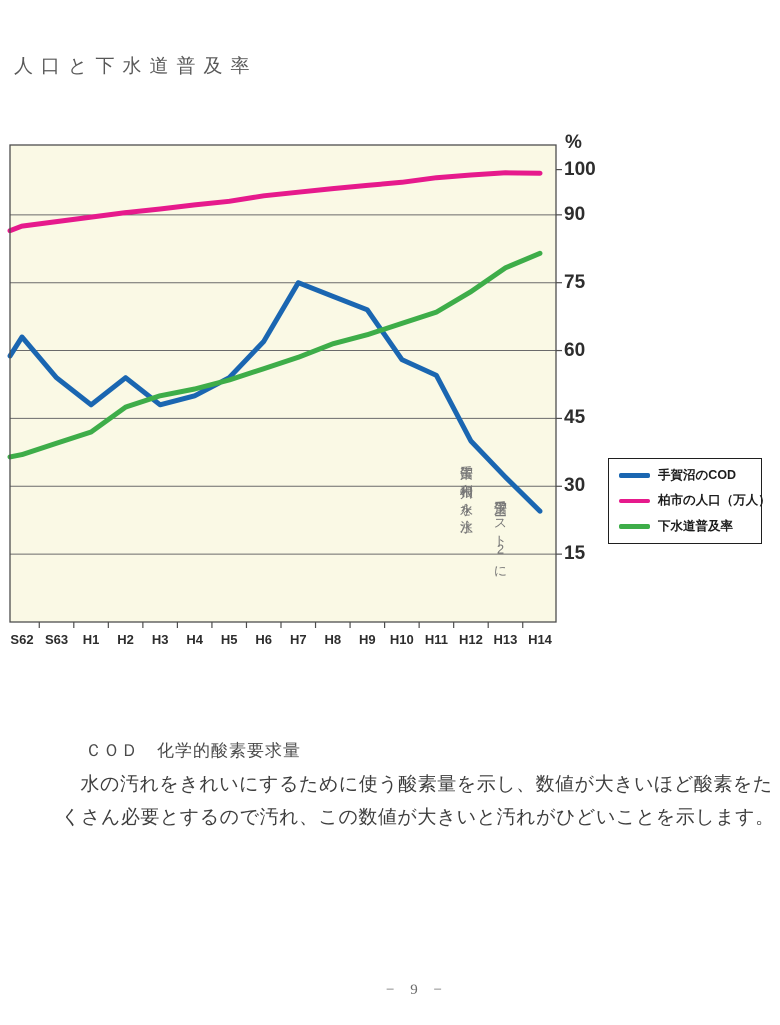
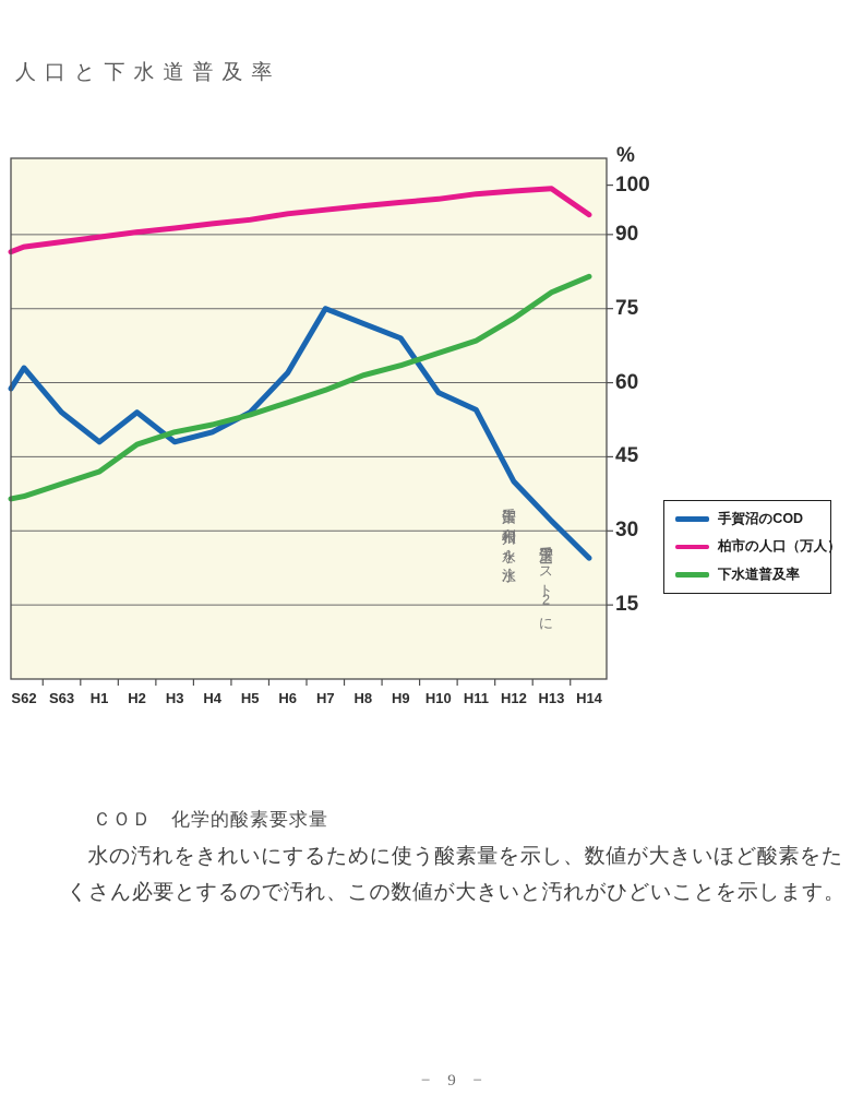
柏市の人口（万人）/H14: 99 -> 94
